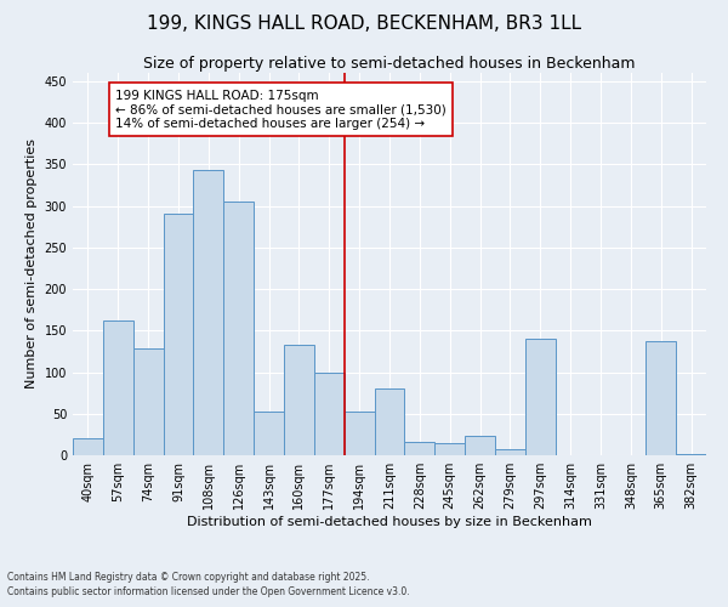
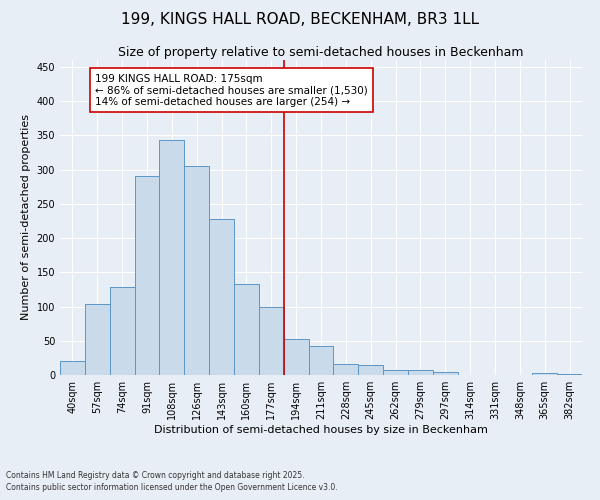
57sqm: 162 -> 103
143sqm: 52 -> 228
211sqm: 80 -> 42
262sqm: 24 -> 8
297sqm: 140 -> 4
365sqm: 138 -> 3
